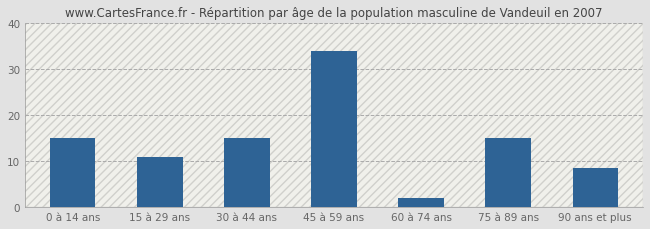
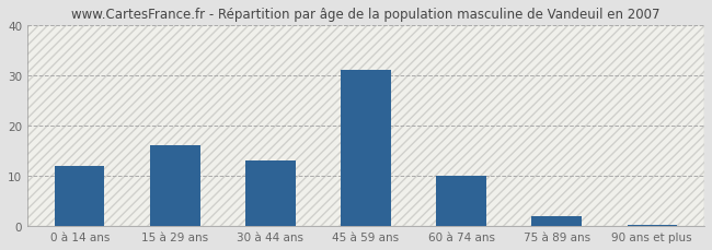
0 à 14 ans: 15.0 -> 12.0
15 à 29 ans: 11.0 -> 16.0
30 à 44 ans: 15.0 -> 13.0
45 à 59 ans: 34.0 -> 31.0
60 à 74 ans: 2.0 -> 10.0
75 à 89 ans: 15.0 -> 2.0
90 ans et plus: 8.5 -> 0.3
